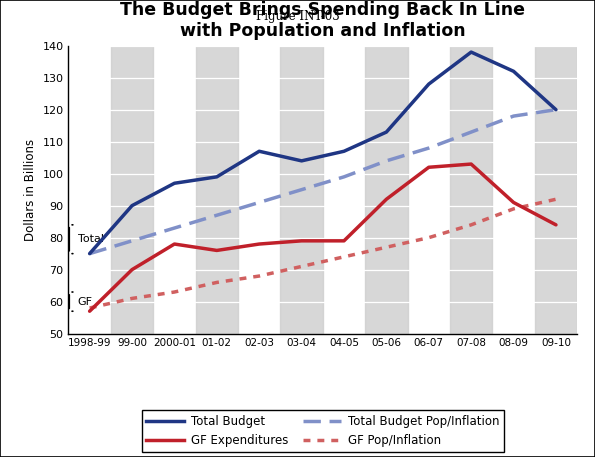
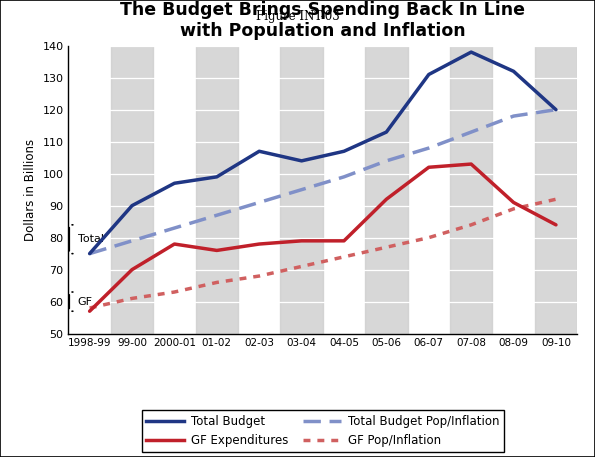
Total Budget/06-07: 128 -> 131
